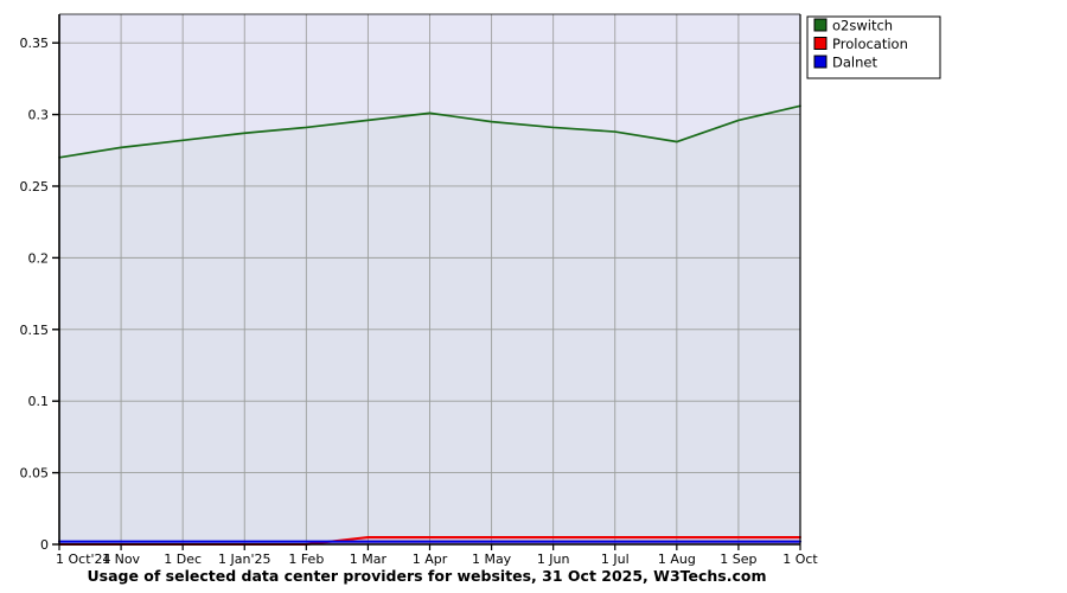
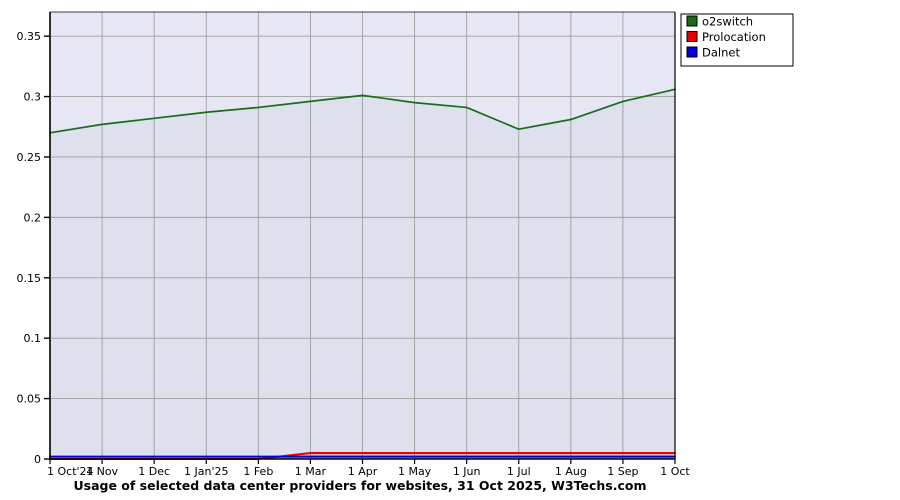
o2switch/1 Jul: 0.288 -> 0.273
